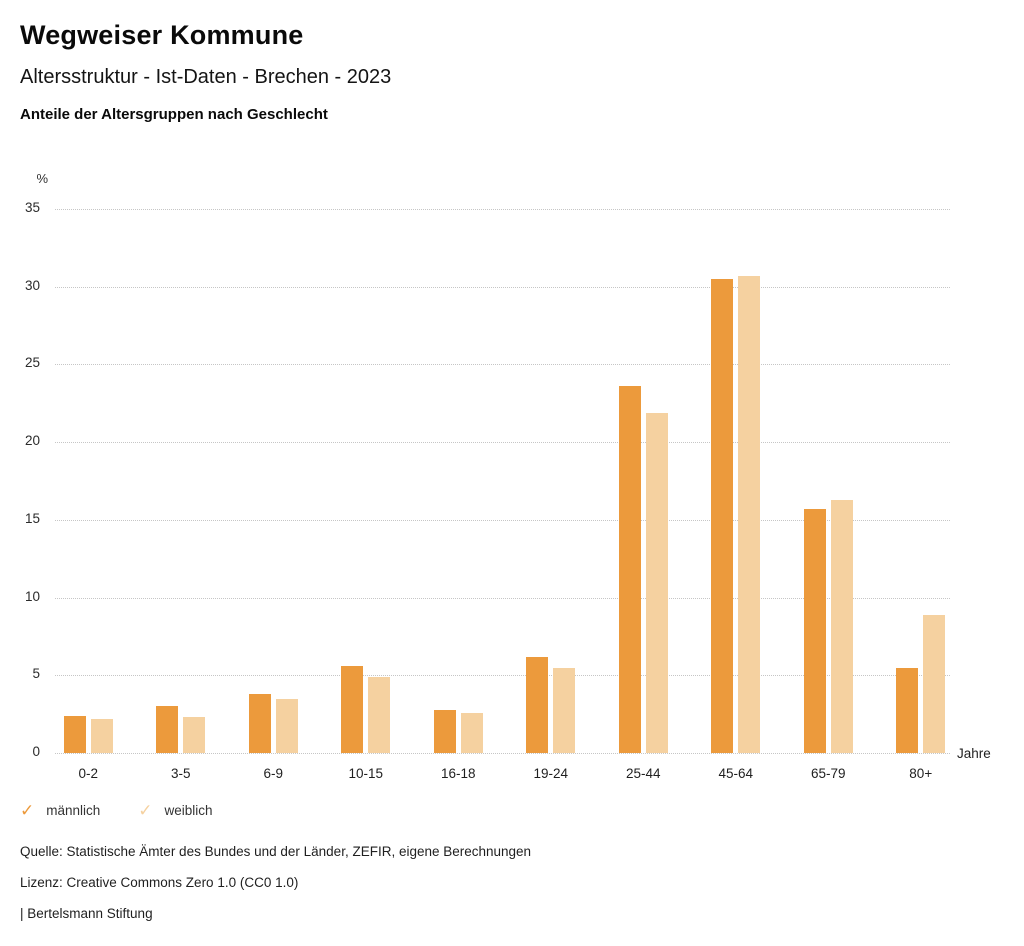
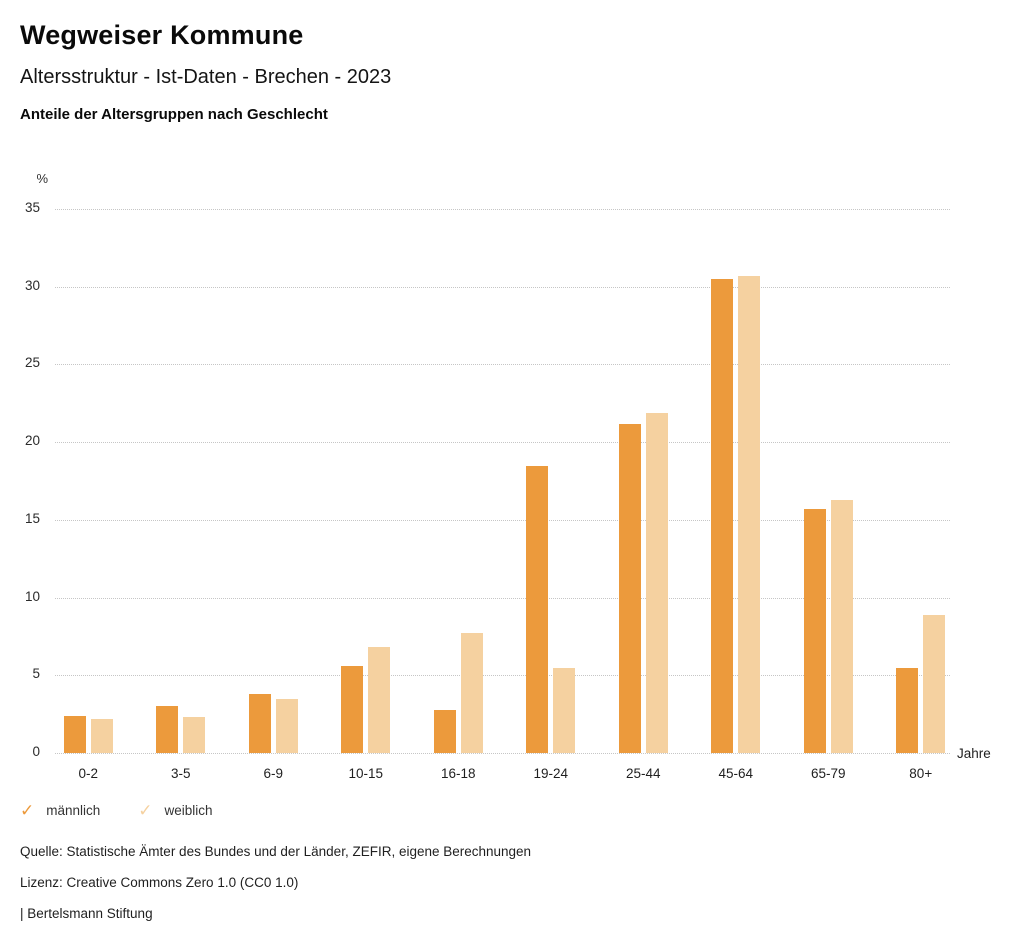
weiblich/10-15: 4.9 -> 6.8
weiblich/16-18: 2.6 -> 7.7
männlich/19-24: 6.2 -> 18.5
männlich/25-44: 23.6 -> 21.2
